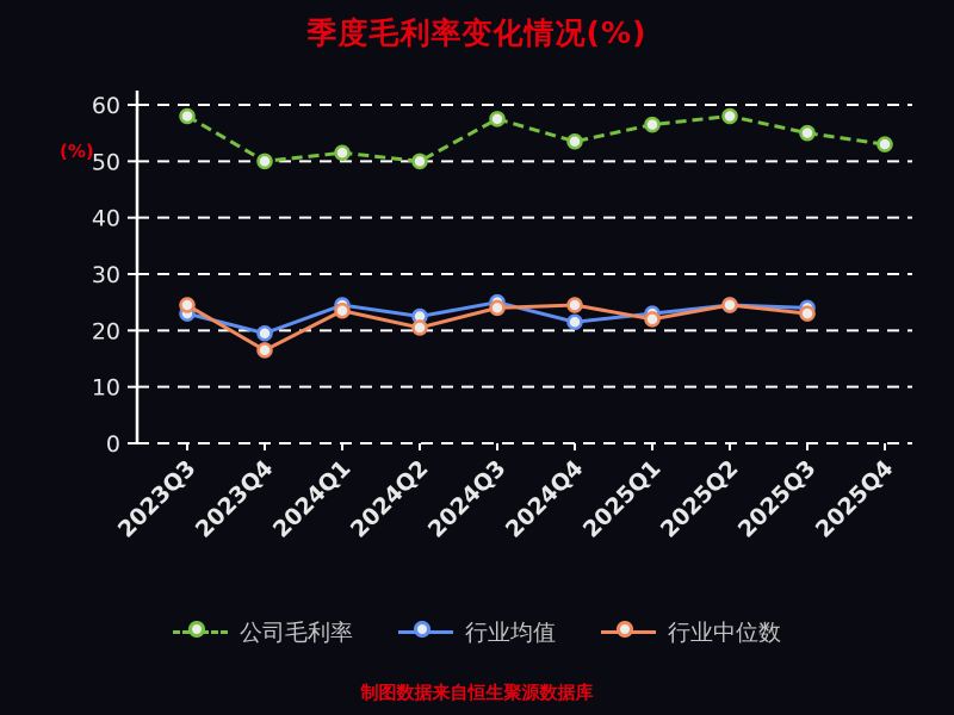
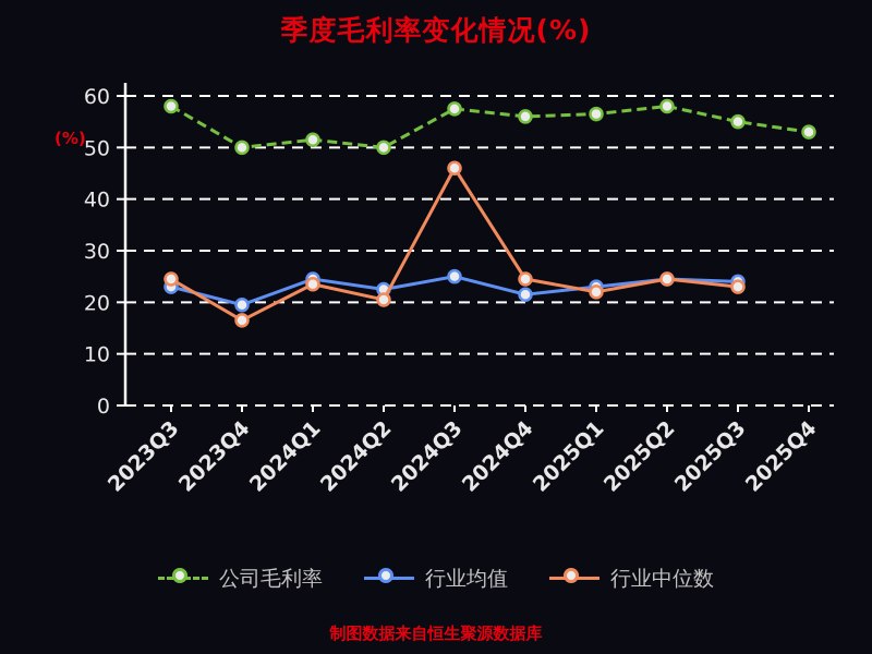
行业中位数/2024Q3: 24 -> 46
公司毛利率/2024Q4: 54 -> 56
